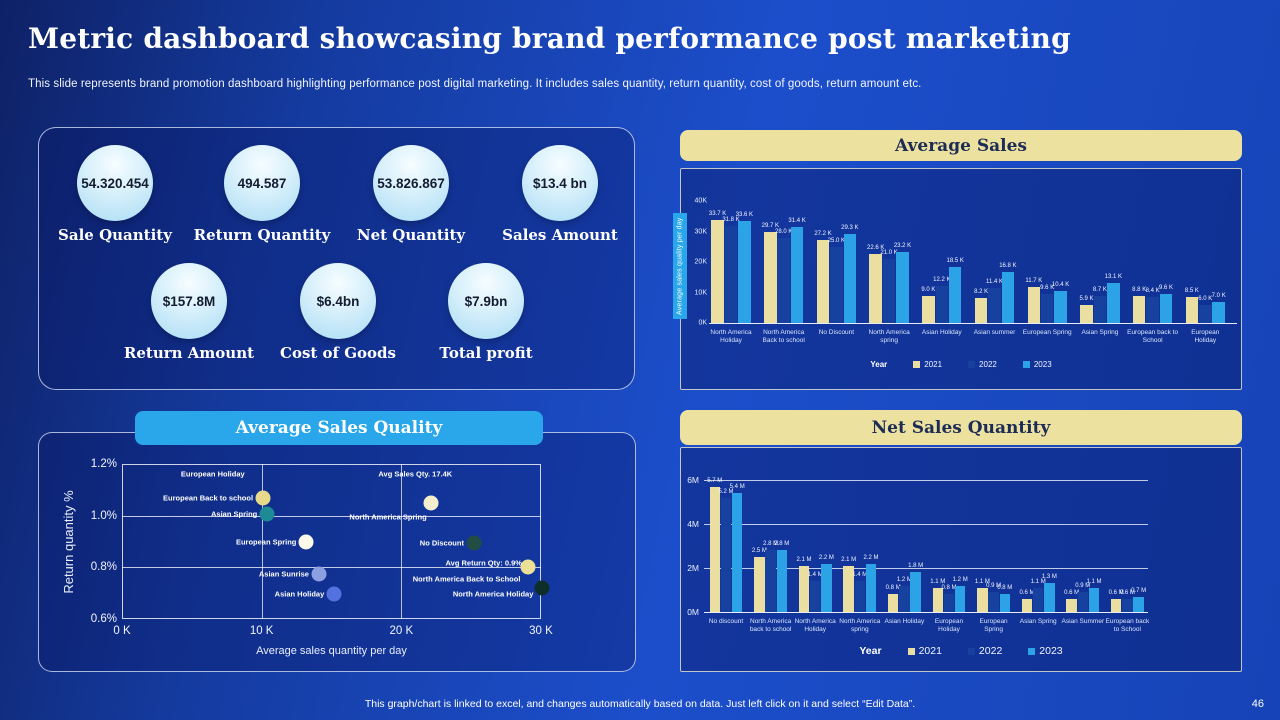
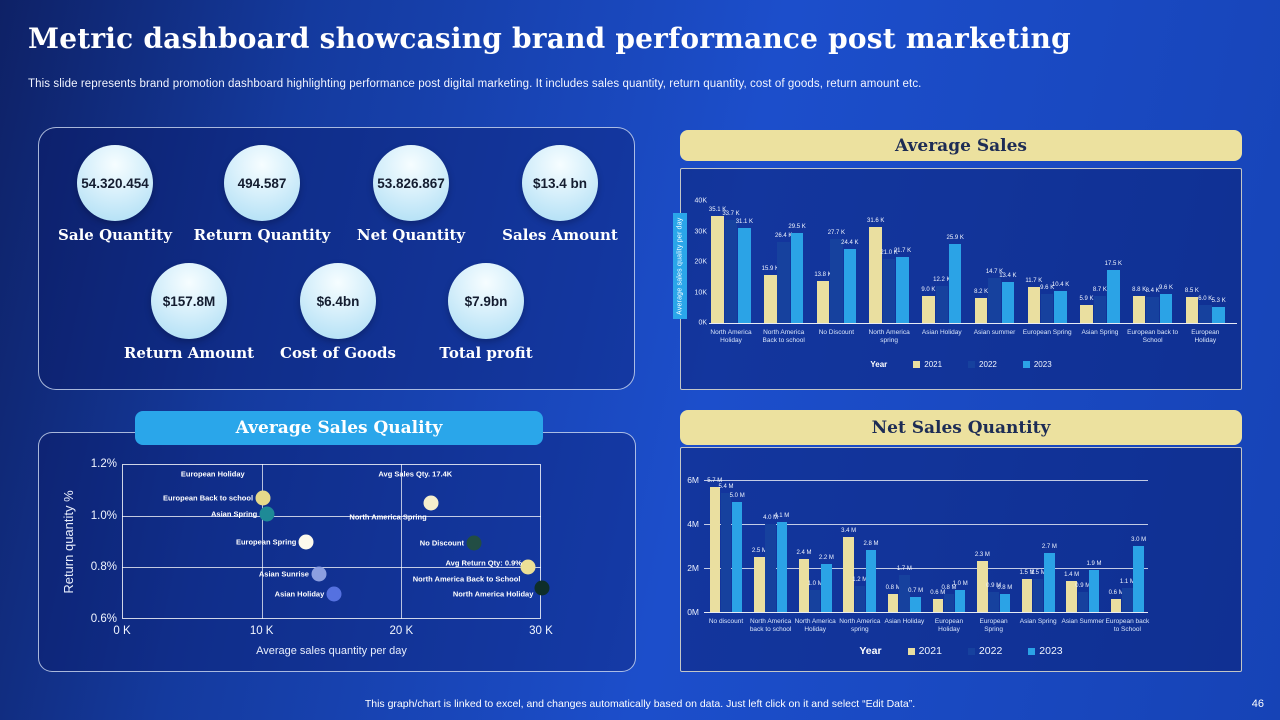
Average Sales/2021/North America Holiday: 33.7 -> 35.1
Average Sales/2022/North America Holiday: 31.8 -> 33.7
Average Sales/2023/North America Holiday: 33.6 -> 31.1
Average Sales/2021/North America Back to school: 29.7 -> 15.9
Average Sales/2022/North America Back to school: 28.0 -> 26.4
Average Sales/2023/North America Back to school: 31.4 -> 29.5
Average Sales/2021/No Discount: 27.2 -> 13.8
Average Sales/2022/No Discount: 25.0 -> 27.7
Average Sales/2023/No Discount: 29.3 -> 24.4
Average Sales/2021/North America spring: 22.6 -> 31.6
Average Sales/2023/North America spring: 23.2 -> 21.7
Average Sales/2023/Asian Holiday: 18.5 -> 25.9
Average Sales/2022/Asian summer: 11.4 -> 14.7
Average Sales/2023/Asian summer: 16.8 -> 13.4
Average Sales/2023/Asian Spring: 13.1 -> 17.5
Average Sales/2023/European Holiday: 7.0 -> 5.3
Net Sales Quantity/2022/No discount: 5.2 -> 5.4
Net Sales Quantity/2023/No discount: 5.4 -> 5.0
Net Sales Quantity/2022/North America back to school: 2.8 -> 4.0
Net Sales Quantity/2023/North America back to school: 2.8 -> 4.1
Net Sales Quantity/2021/North America Holiday: 2.1 -> 2.4
Net Sales Quantity/2022/North America Holiday: 1.4 -> 1.0
Net Sales Quantity/2021/North America spring: 2.1 -> 3.4
Net Sales Quantity/2022/North America spring: 1.4 -> 1.2
Net Sales Quantity/2023/North America spring: 2.2 -> 2.8
Net Sales Quantity/2022/Asian Holiday: 1.2 -> 1.7
Net Sales Quantity/2023/Asian Holiday: 1.8 -> 0.7
Net Sales Quantity/2021/European Holiday: 1.1 -> 0.6
Net Sales Quantity/2023/European Holiday: 1.2 -> 1.0
Net Sales Quantity/2021/European Spring: 1.1 -> 2.3
Net Sales Quantity/2021/Asian Spring: 0.6 -> 1.5
Net Sales Quantity/2022/Asian Spring: 1.1 -> 1.5
Net Sales Quantity/2023/Asian Spring: 1.3 -> 2.7
Net Sales Quantity/2021/Asian Summer: 0.6 -> 1.4
Net Sales Quantity/2023/Asian Summer: 1.1 -> 1.9
Net Sales Quantity/2022/European back to School: 0.6 -> 1.1
Net Sales Quantity/2023/European back to School: 0.7 -> 3.0
